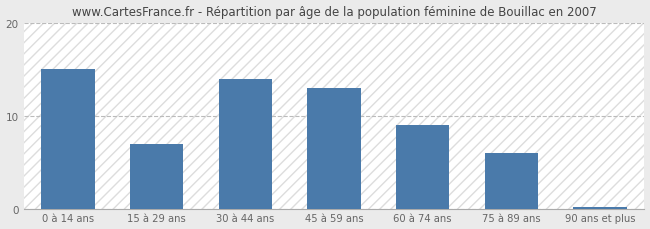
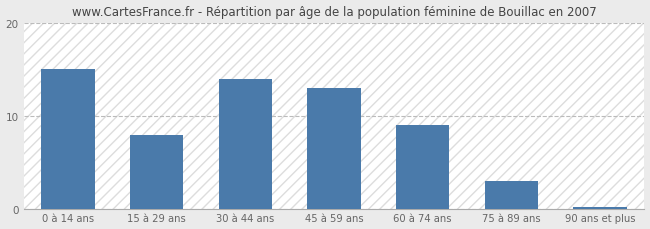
15 à 29 ans: 7.0 -> 8.0
75 à 89 ans: 6.0 -> 3.0
